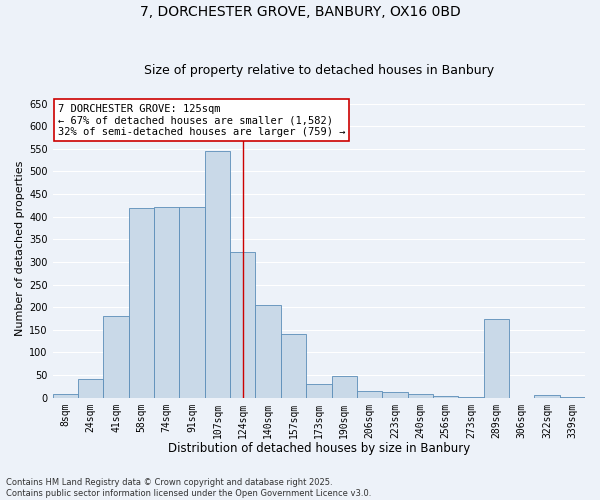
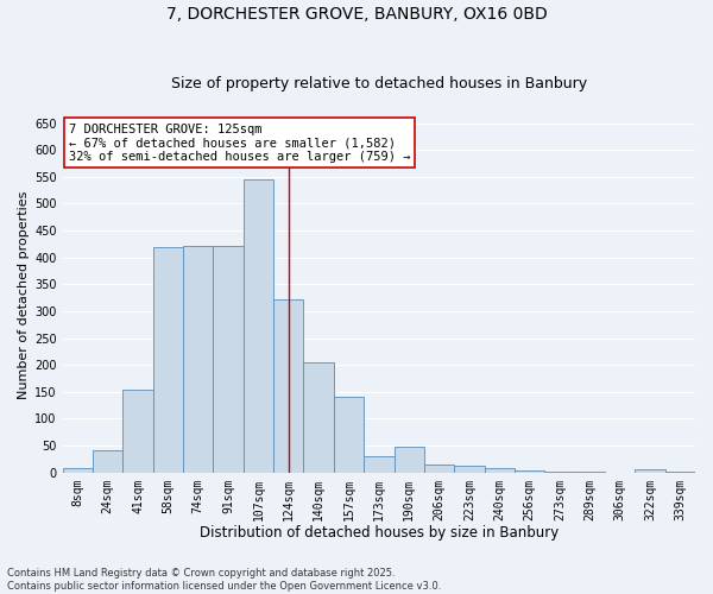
41sqm: 180 -> 153
289sqm: 175 -> 1
